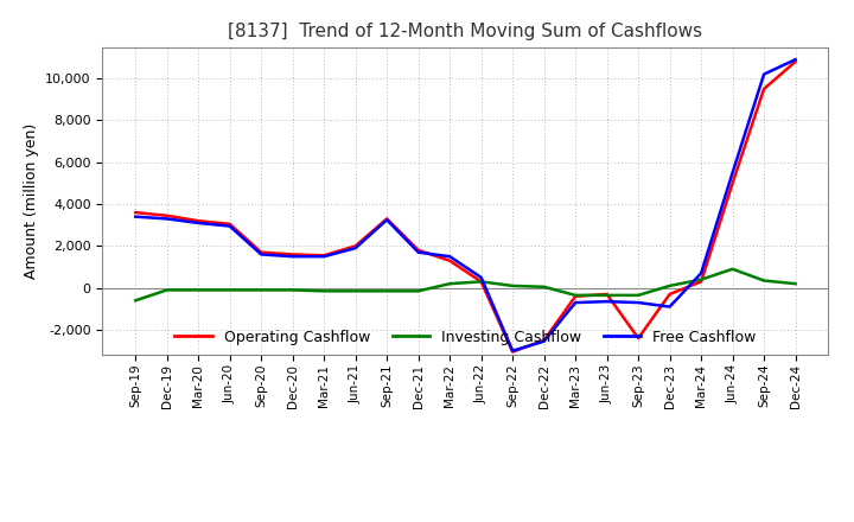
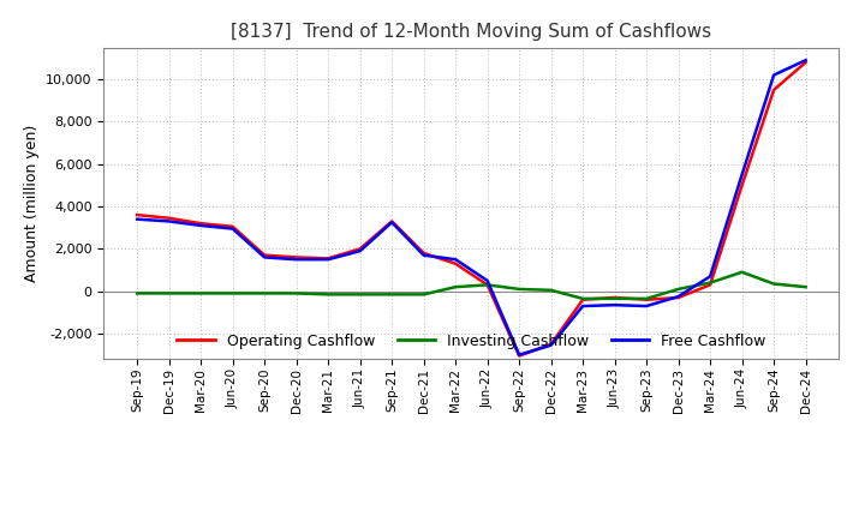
Investing Cashflow/Sep-19: -600 -> -100
Operating Cashflow/Sep-23: -2,400 -> -400
Free Cashflow/Dec-23: -900 -> -200
